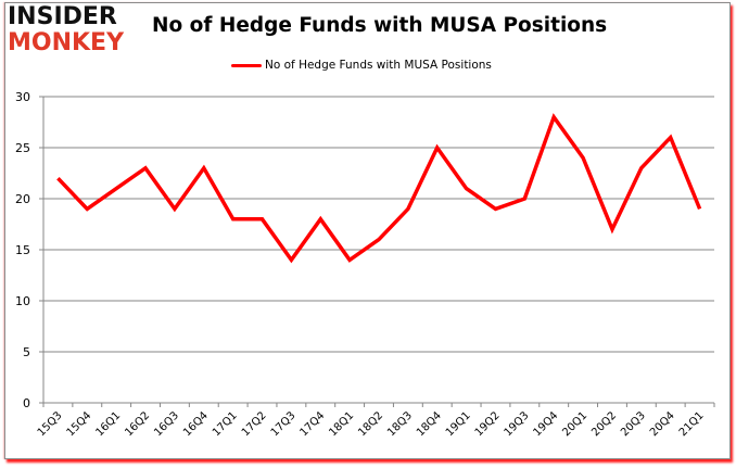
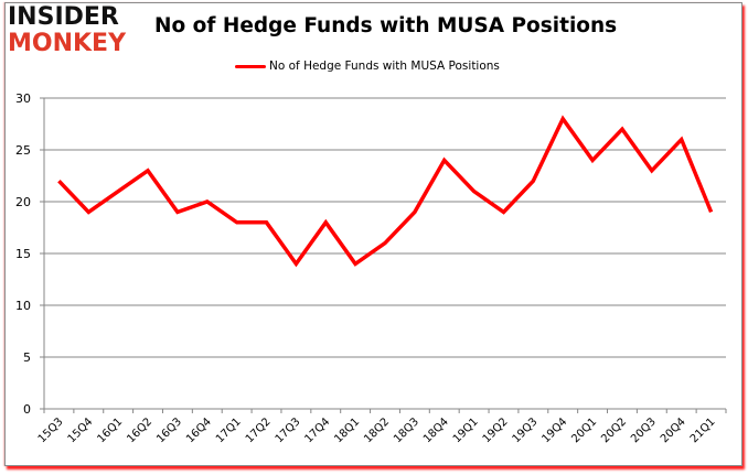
16Q4: 23 -> 20
18Q4: 25 -> 24
19Q3: 20 -> 22
20Q2: 17 -> 27
